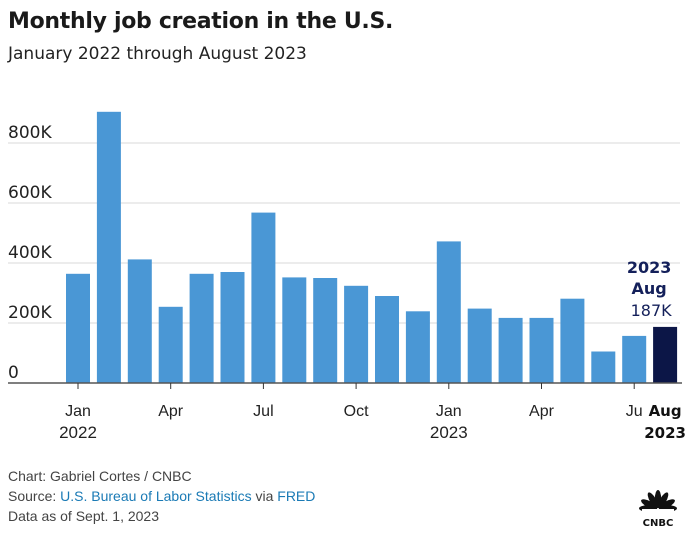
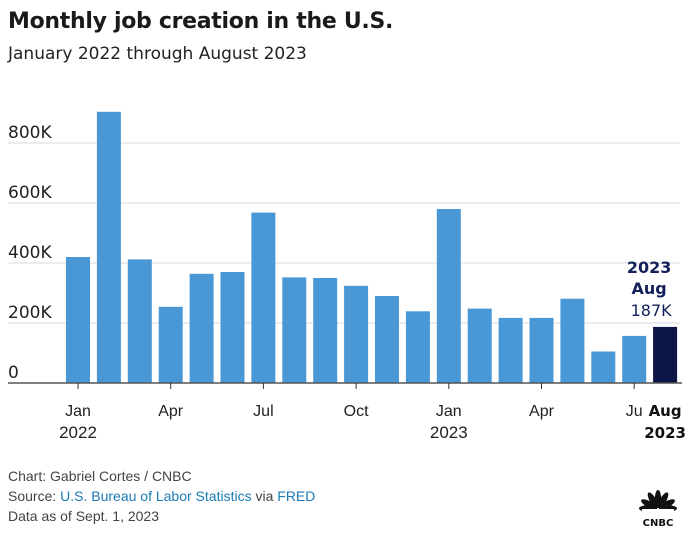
Jan 2022: 360K -> 420K
Jan 2023: 470K -> 580K
